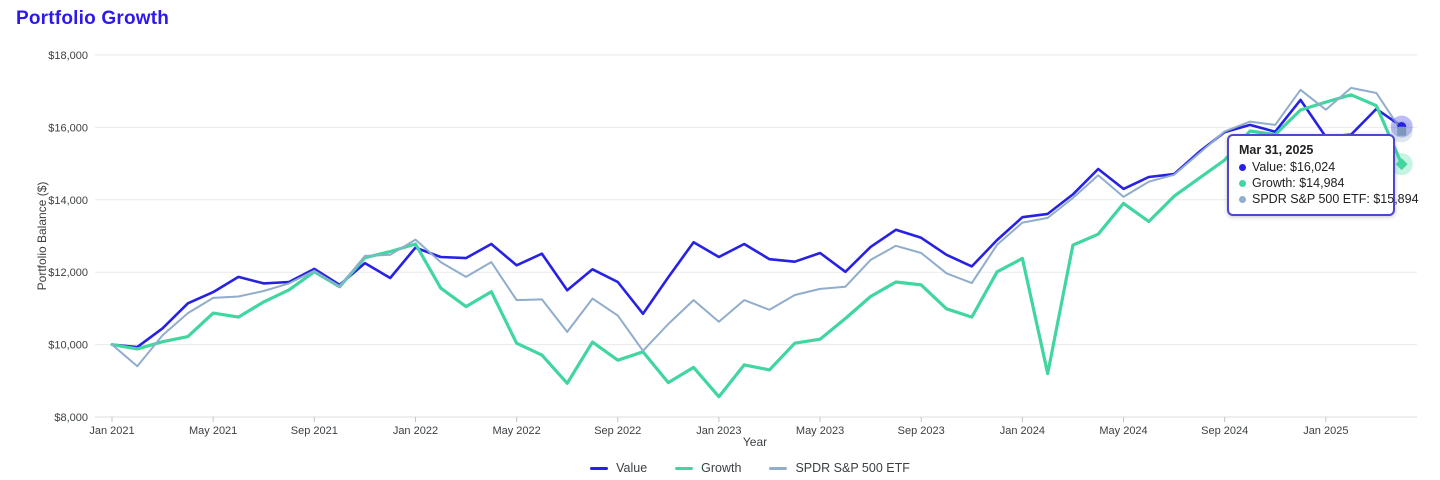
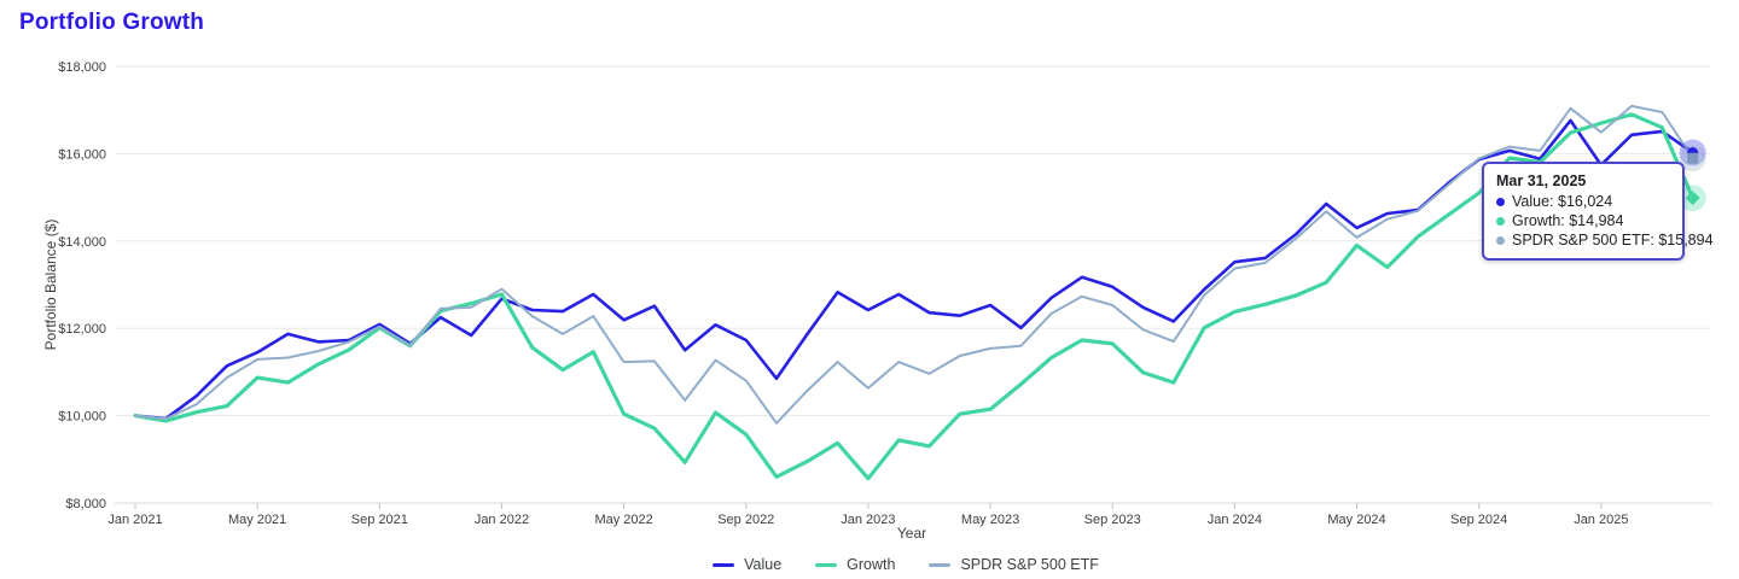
SPDR S&P 500 ETF/Jan 2021: $9400 -> $9900
Growth/Sep 2022: $9800 -> $8600
Growth/Jan 2024: $9200 -> $12600
Value/Jan 2025: $15800 -> $16400
